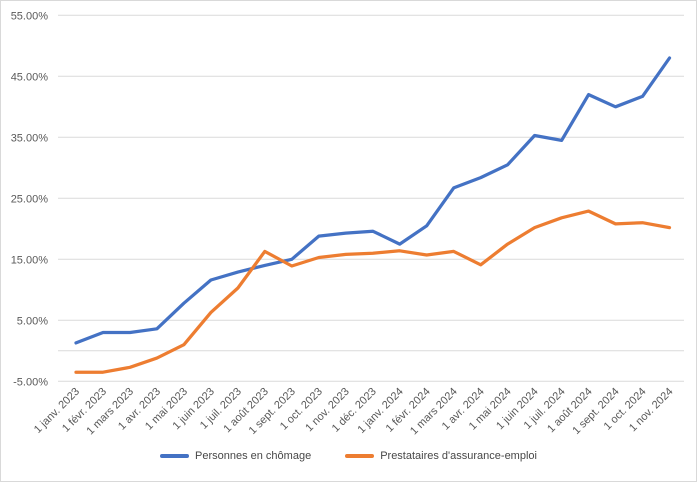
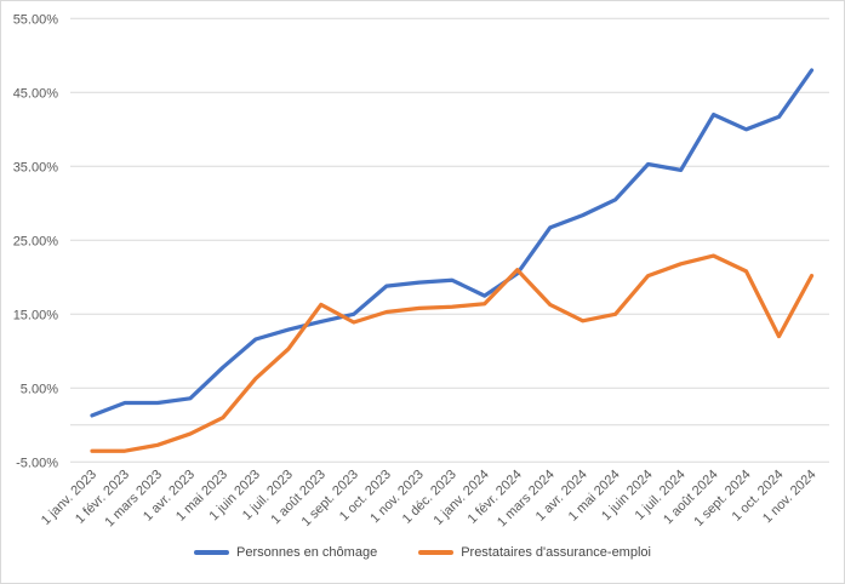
Prestataires d'assurance-emploi/1 févr. 2024: 16% -> 21%
Prestataires d'assurance-emploi/1 mai 2024: 18% -> 15%
Prestataires d'assurance-emploi/1 oct. 2024: 21% -> 12%
